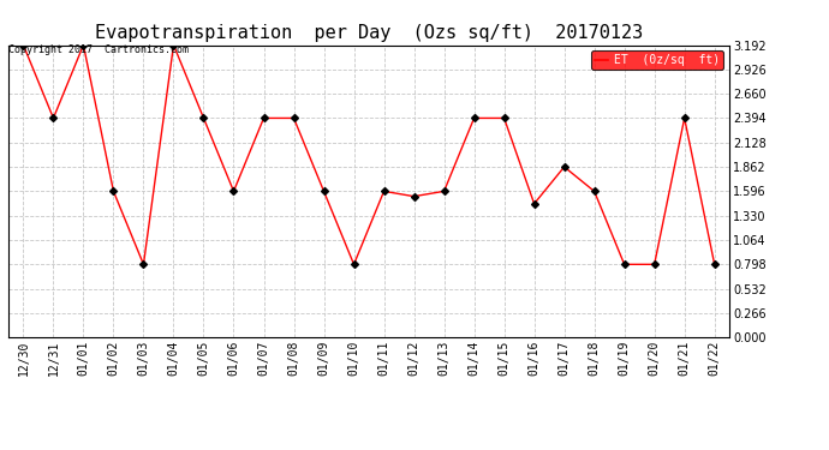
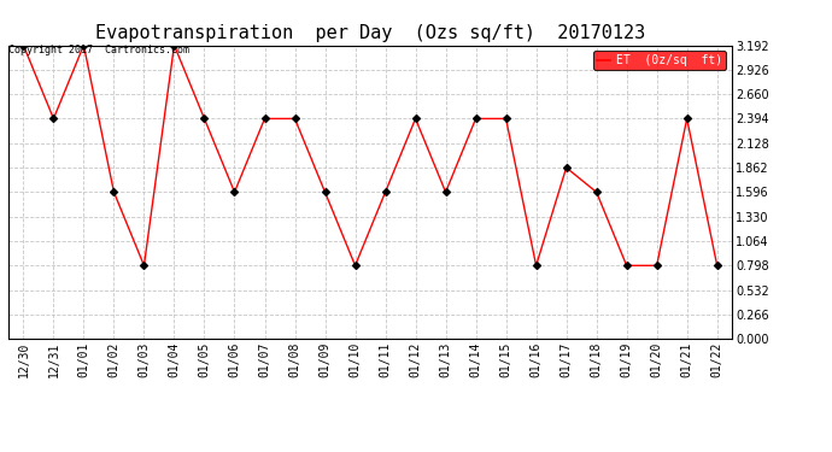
01/12: 1.54 -> 2.39
01/16: 1.46 -> 0.80
